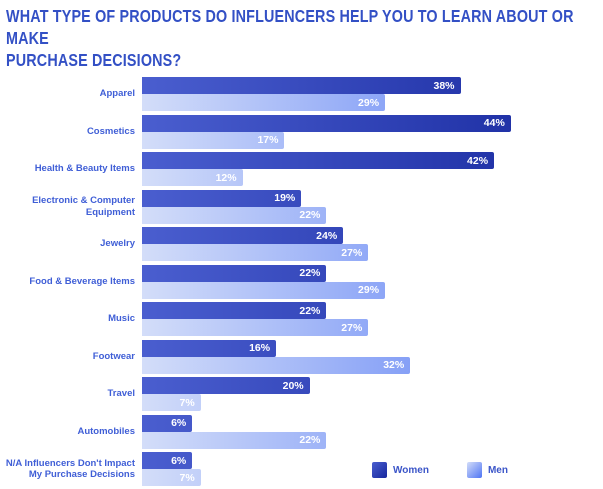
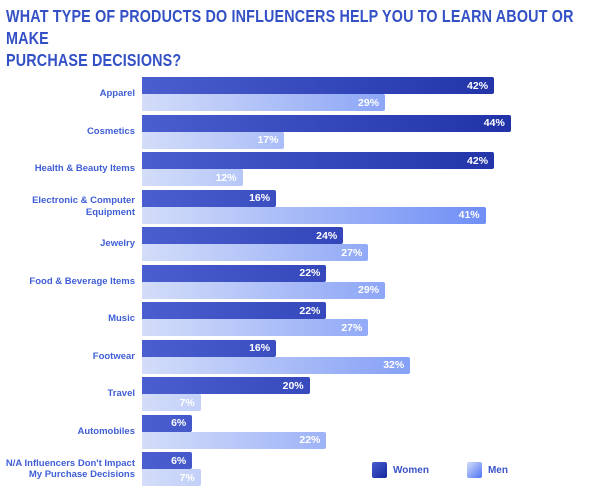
Women/Apparel: 38% -> 42%
Women/Electronic & Computer Equipment: 19% -> 16%
Men/Electronic & Computer Equipment: 22% -> 41%
